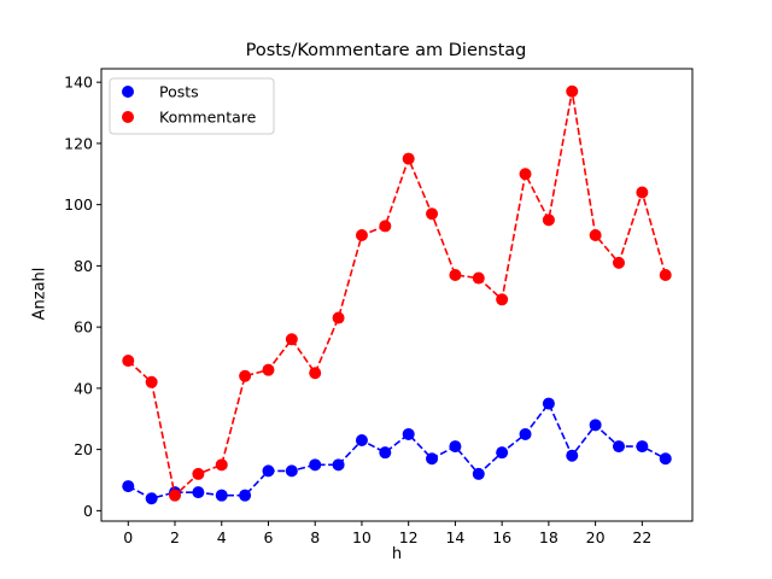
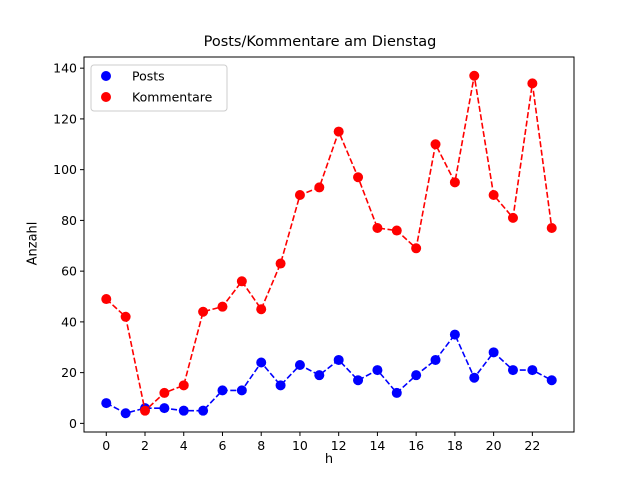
Posts/8: 15 -> 24
Kommentare/22: 104 -> 134
